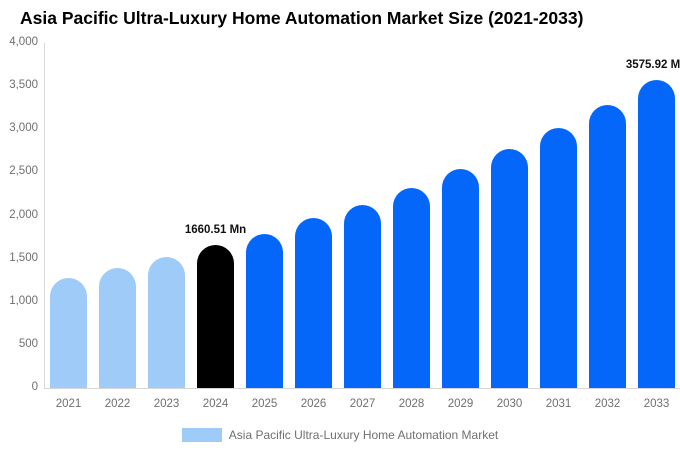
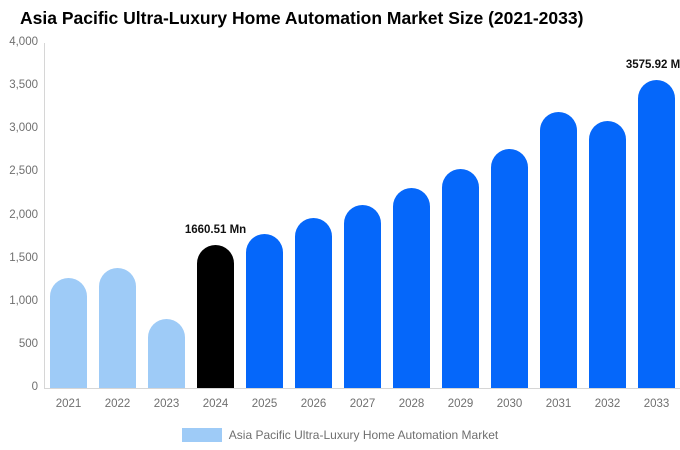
2023: 1500 -> 800
2031: 3000 -> 3200
2032: 3300 -> 3100
